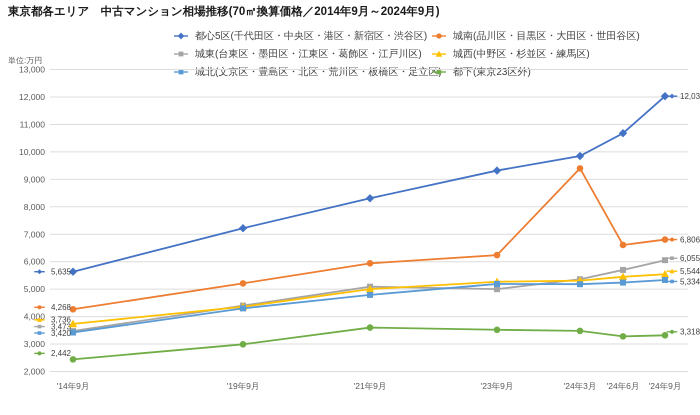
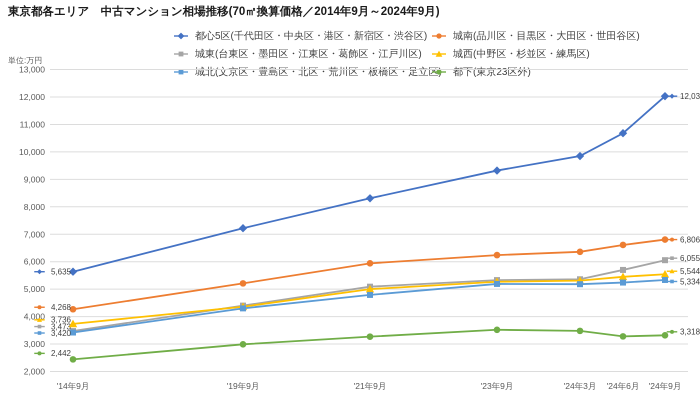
都下(東京23区外)/'21年9月: 3600 -> 3300
城東(台東区・墨田区・江東区・葛飾区・江戸川区)/'23年9月: 5000 -> 5300
城南(品川区・目黒区・大田区・世田谷区)/'24年3月: 9400 -> 6400
